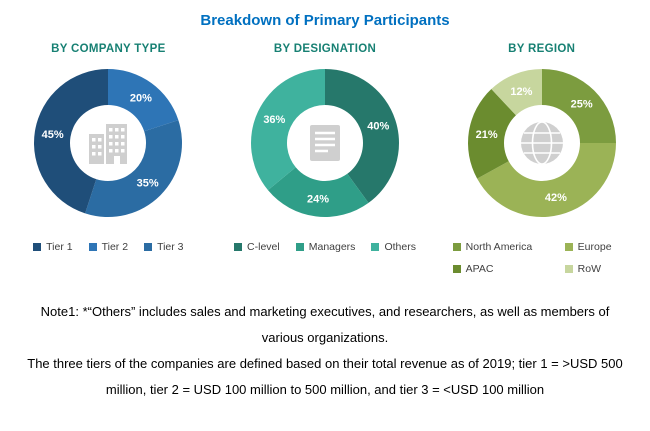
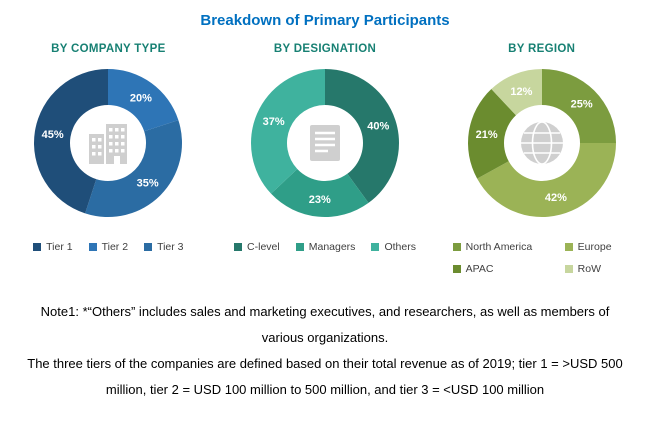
BY DESIGNATION/Managers: 24% -> 23%
BY DESIGNATION/Others: 36% -> 37%
